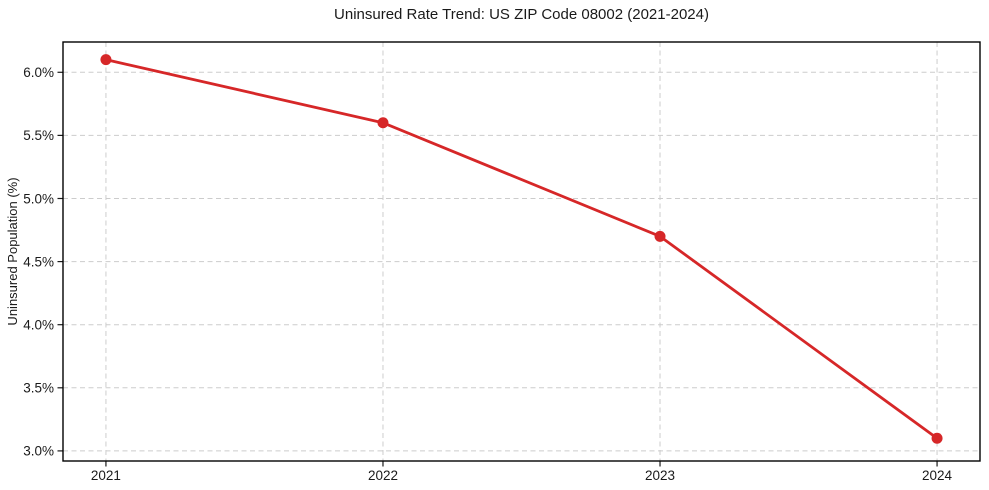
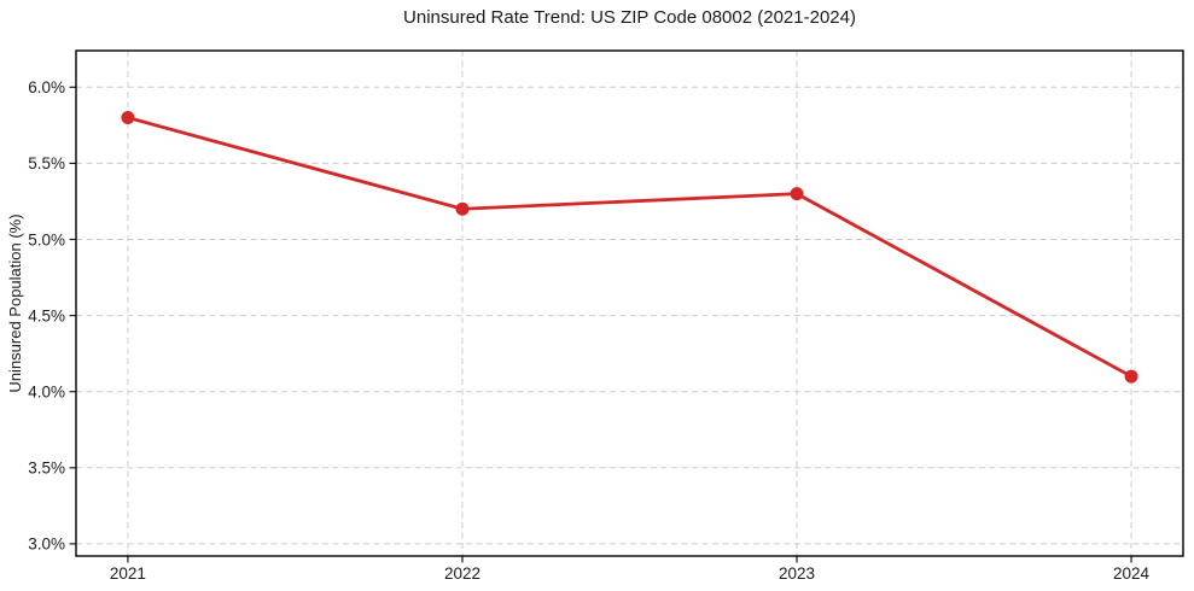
2021: 6.1% -> 5.8%
2022: 5.6% -> 5.2%
2023: 4.7% -> 5.3%
2024: 3.1% -> 4.1%
